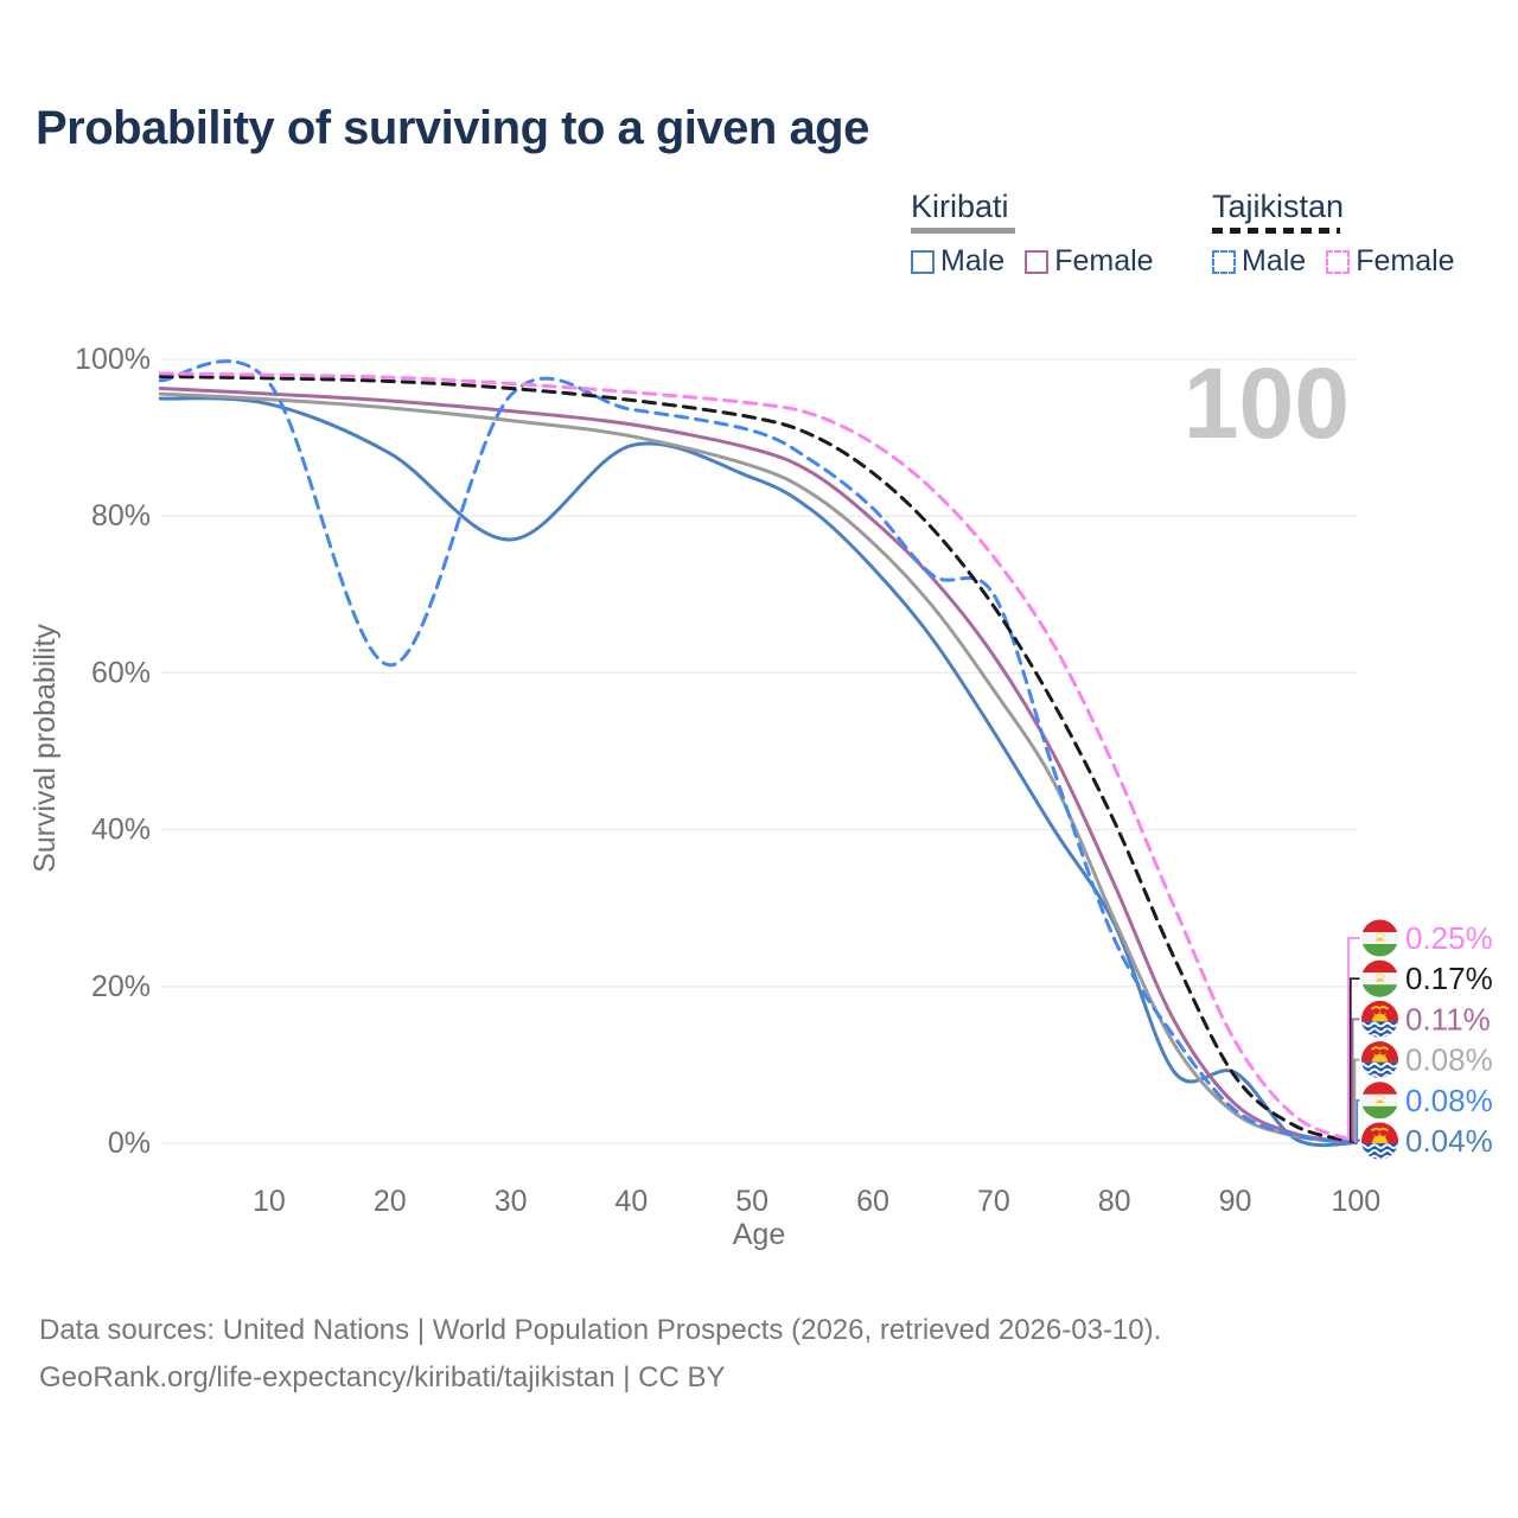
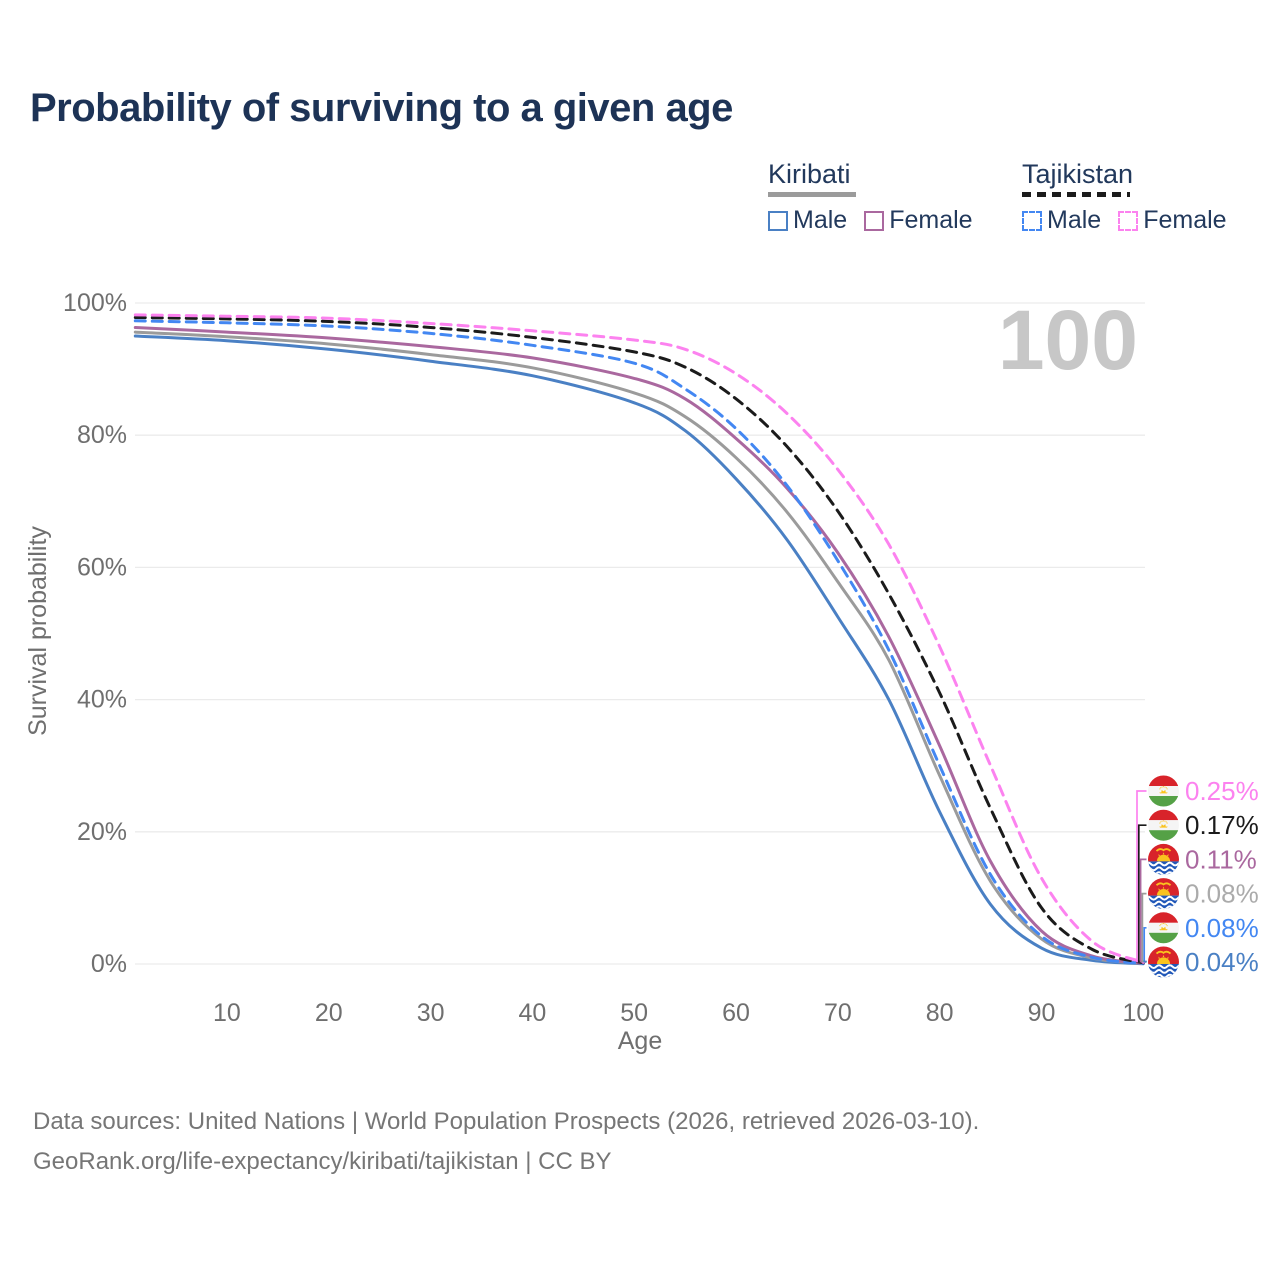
Tajikistan Male/20: 61% -> 96%
Kiribati Male/20: 88% -> 93%
Kiribati Male/30: 77% -> 91%
Tajikistan Male/70: 70% -> 61%
Tajikistan Male/80: 26% -> 30%
Kiribati Male/80: 28% -> 23%
Kiribati Male/90: 9% -> 2%
